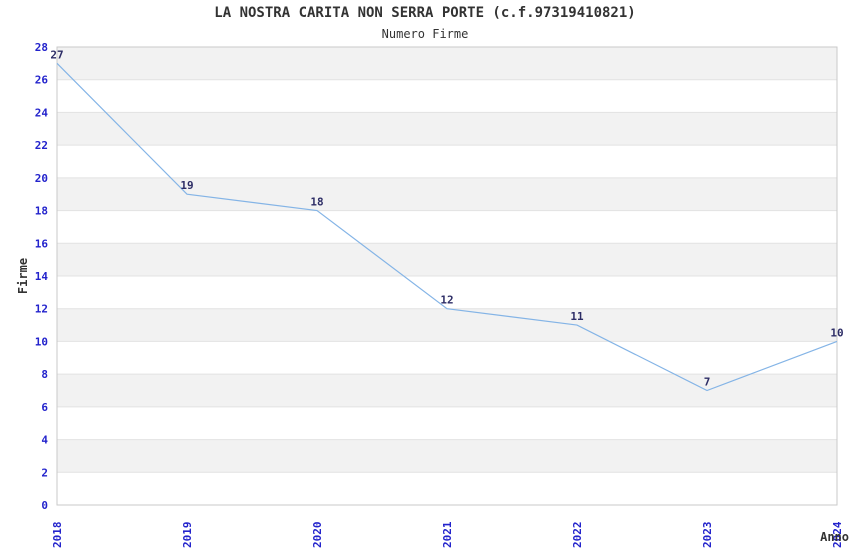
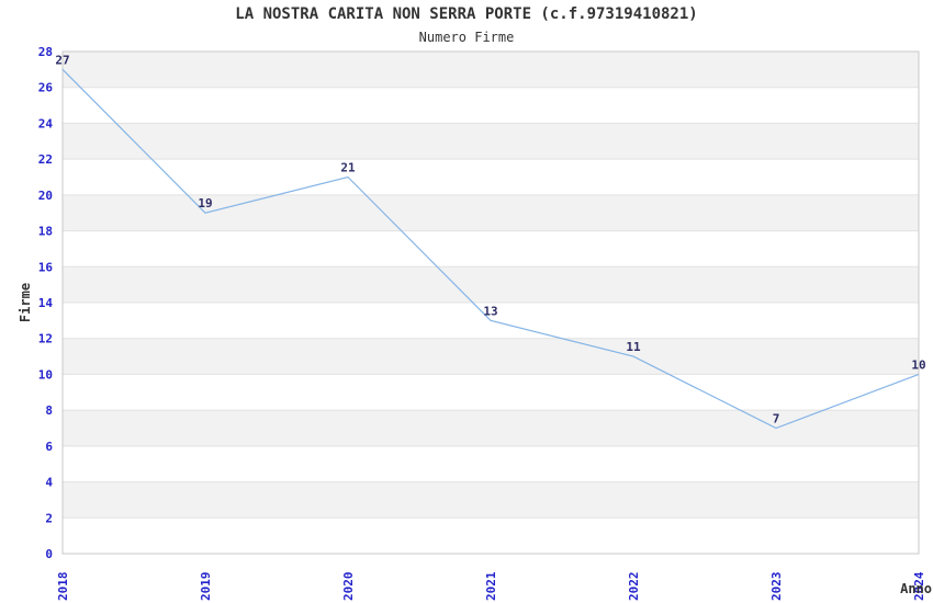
2020: 18 -> 21
2021: 12 -> 13
